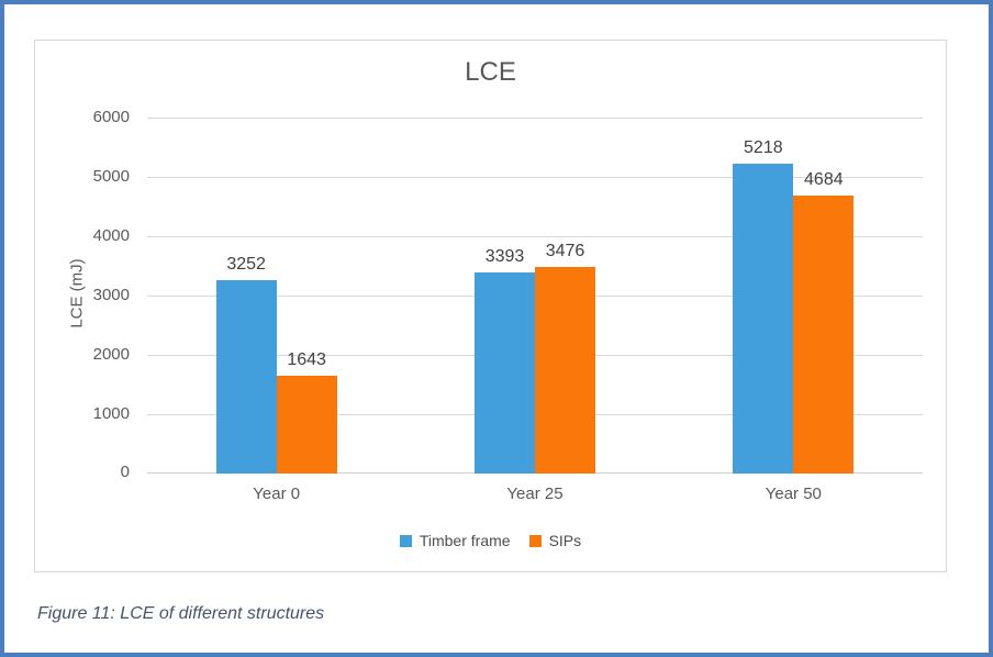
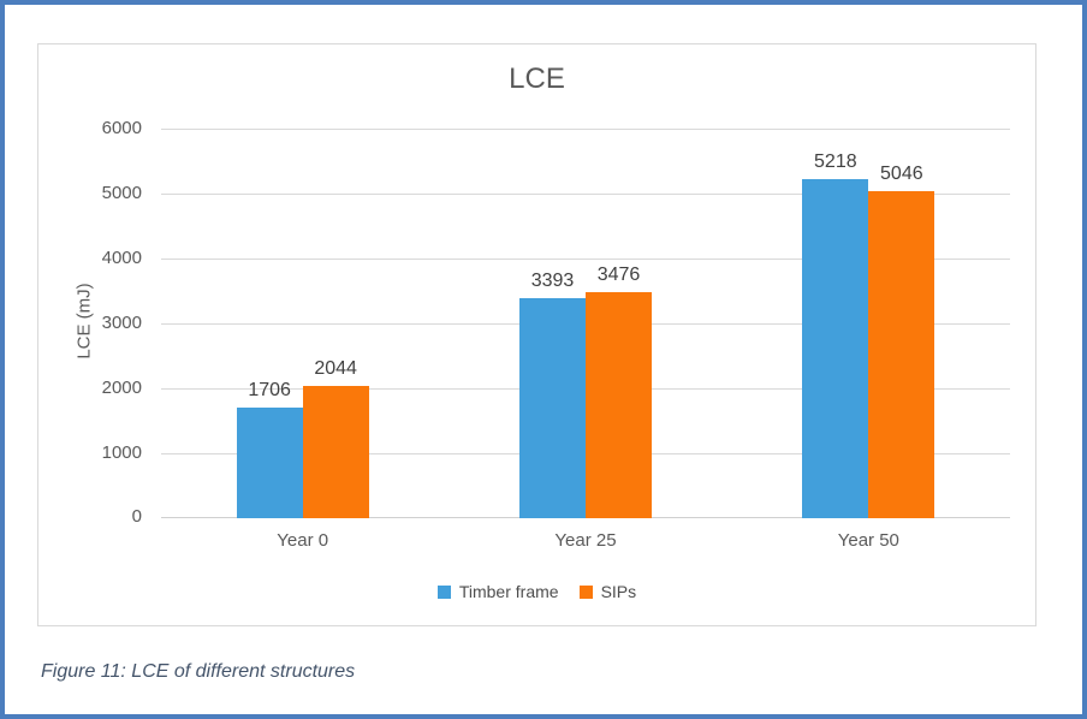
Timber frame/Year 0: 3252 -> 1706
SIPs/Year 0: 1643 -> 2044
SIPs/Year 50: 4684 -> 5046
